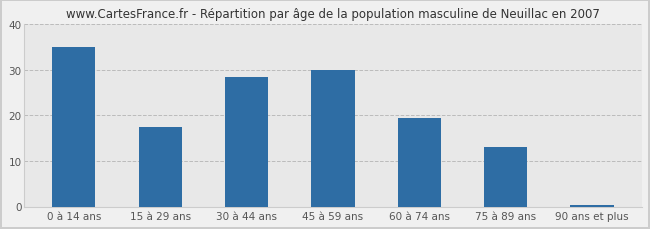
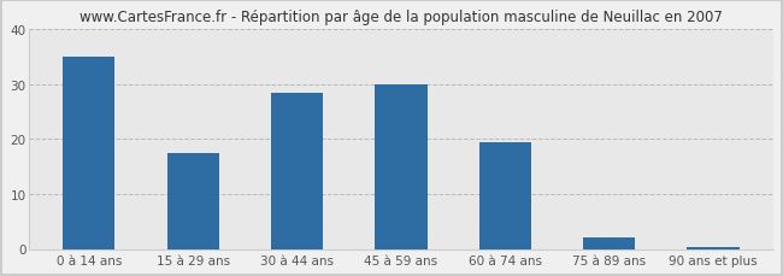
75 à 89 ans: 13.0 -> 2.0
